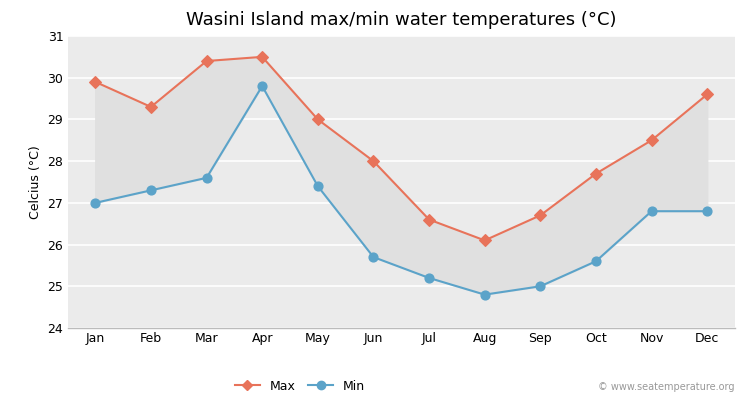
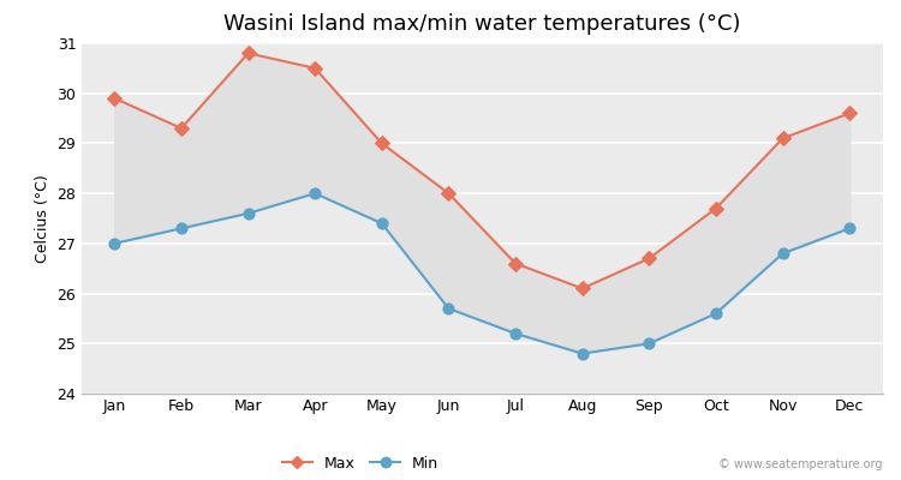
Max/Mar: 30.4 -> 30.8
Min/Apr: 29.8 -> 28.0
Max/Nov: 28.5 -> 29.1
Min/Dec: 26.8 -> 27.3
